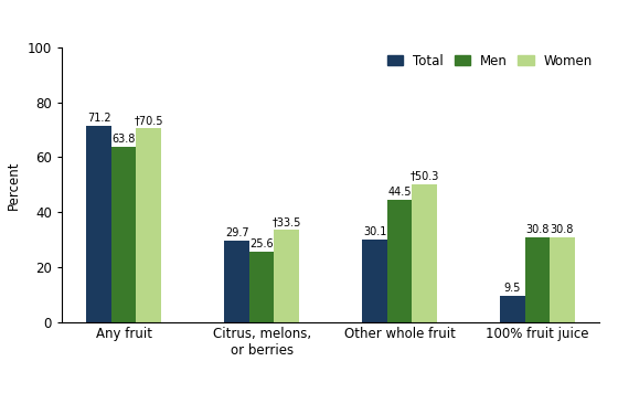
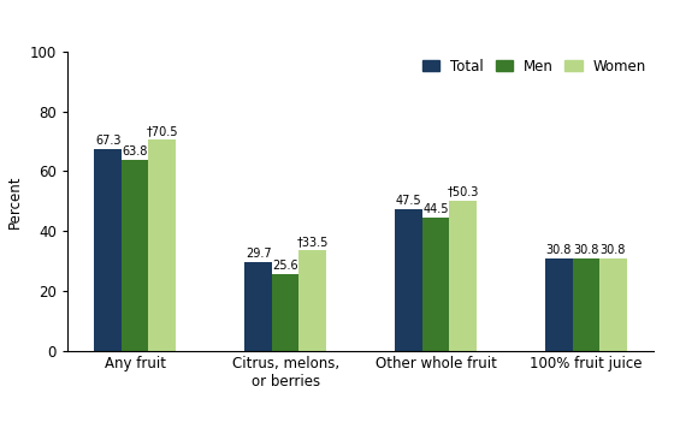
Total/Any fruit: 71.2 -> 67.3
Total/Other whole fruit: 30.1 -> 47.5
Total/100% fruit juice: 9.5 -> 30.8
